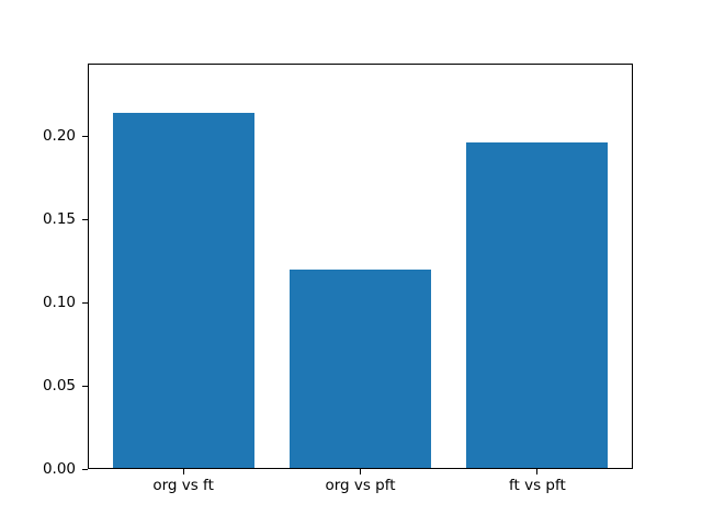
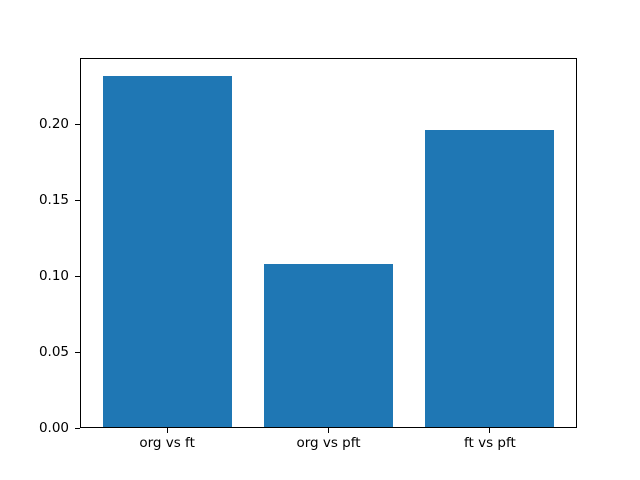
org vs ft: 0.214 -> 0.232
org vs pft: 0.120 -> 0.108
